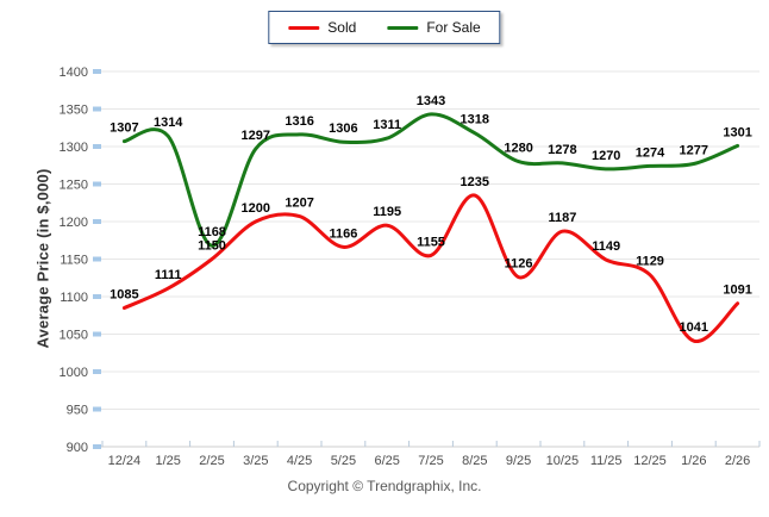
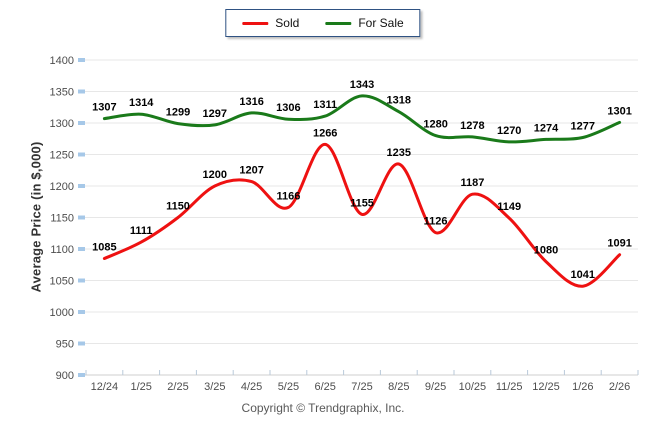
For Sale/2/25: 1168 -> 1299
Sold/6/25: 1195 -> 1266
Sold/12/25: 1129 -> 1080
